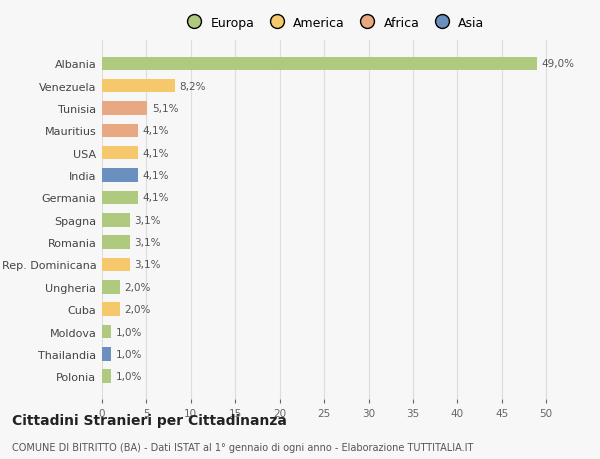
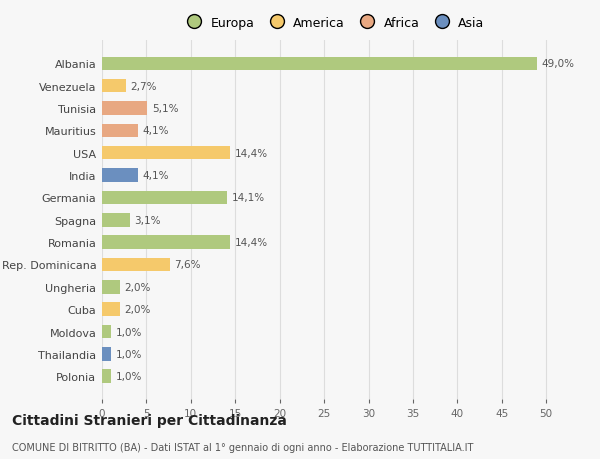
Venezuela: 8,2% -> 2,7%
USA: 4,1% -> 14,4%
Germania: 4,1% -> 14,1%
Romania: 3,1% -> 14,4%
Rep. Dominicana: 3,1% -> 7,6%
